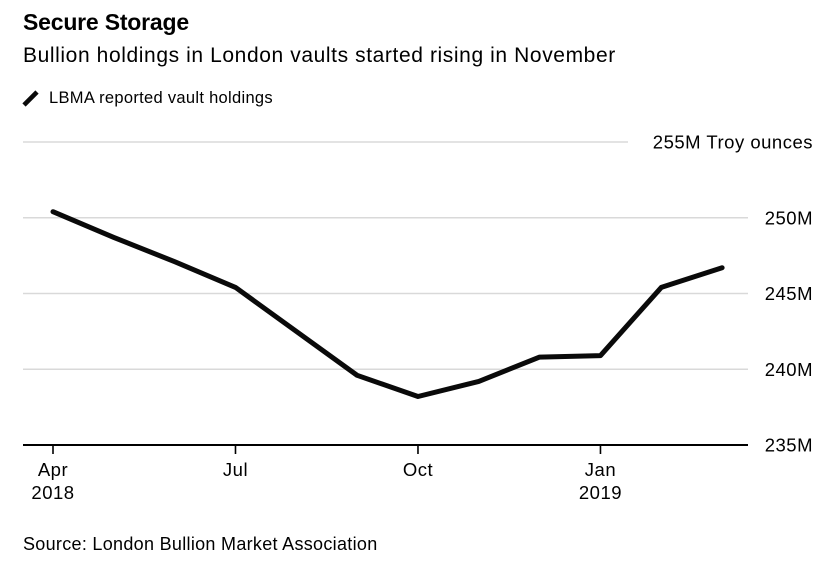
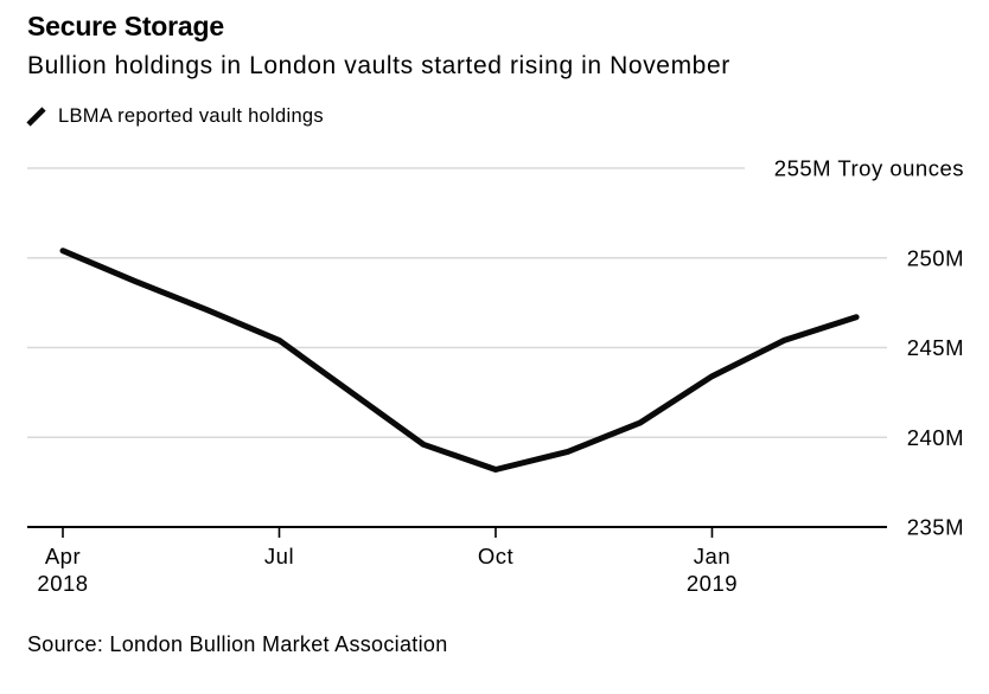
Jan 2019: 240.9M -> 243.4M
